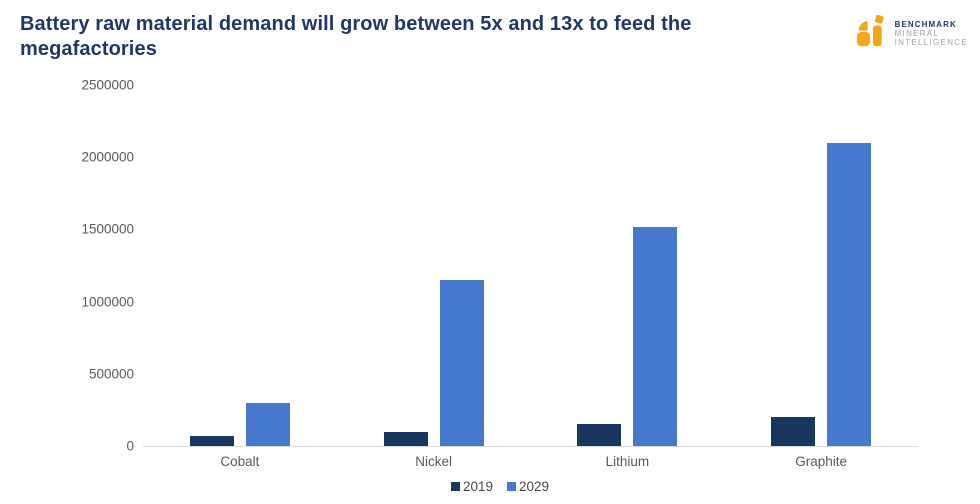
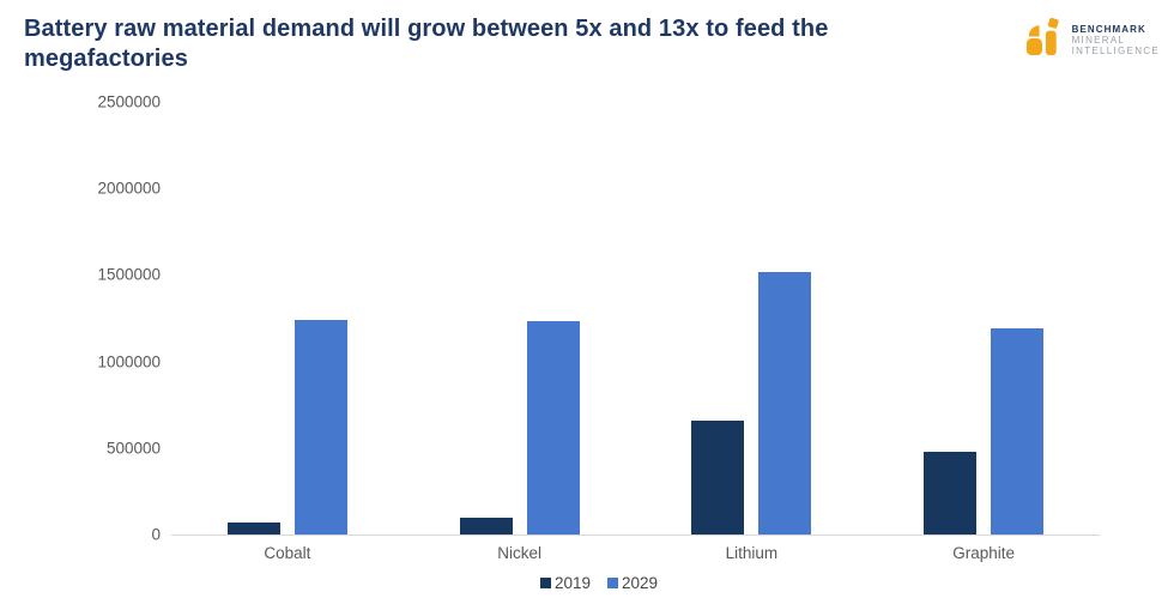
2029/Cobalt: 300000 -> 1240000
2029/Nickel: 1150000 -> 1230000
2019/Lithium: 150000 -> 660000
2019/Graphite: 200000 -> 480000
2029/Graphite: 2100000 -> 1190000
